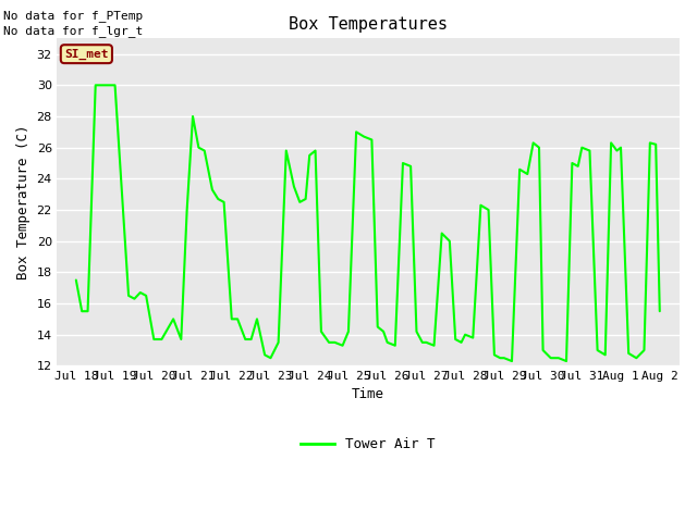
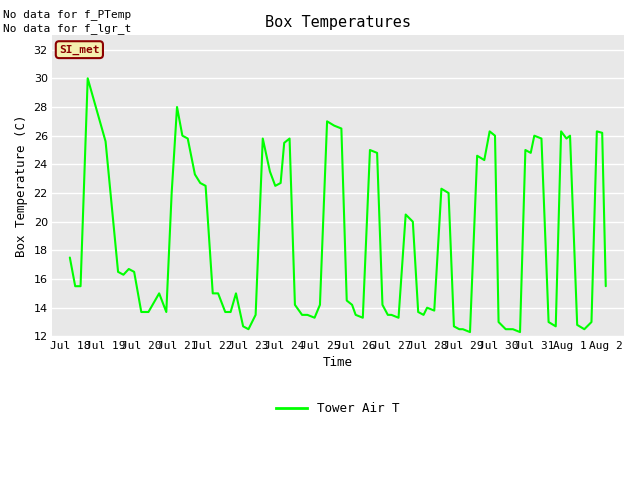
Jul 19: 30.0 -> 25.6
